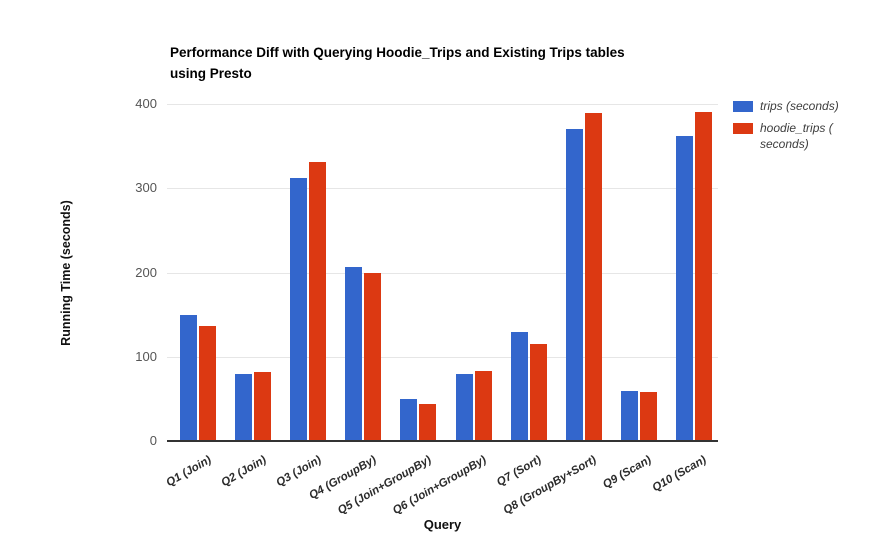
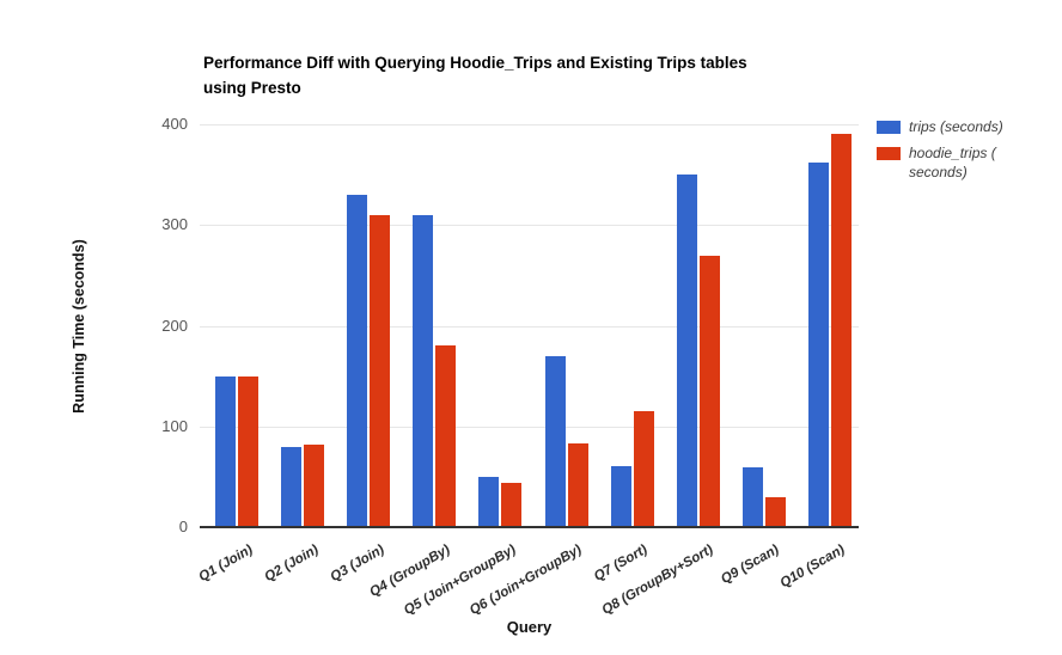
hoodie_trips ( seconds)/Q1 (Join): 140 -> 150
trips (seconds)/Q3 (Join): 310 -> 330
hoodie_trips ( seconds)/Q3 (Join): 330 -> 310
trips (seconds)/Q4 (GroupBy): 210 -> 310
hoodie_trips ( seconds)/Q4 (GroupBy): 200 -> 180
trips (seconds)/Q6 (Join+GroupBy): 80 -> 170
trips (seconds)/Q7 (Sort): 130 -> 60
trips (seconds)/Q8 (GroupBy+Sort): 370 -> 350
hoodie_trips ( seconds)/Q8 (GroupBy+Sort): 390 -> 270
hoodie_trips ( seconds)/Q9 (Scan): 60 -> 30
